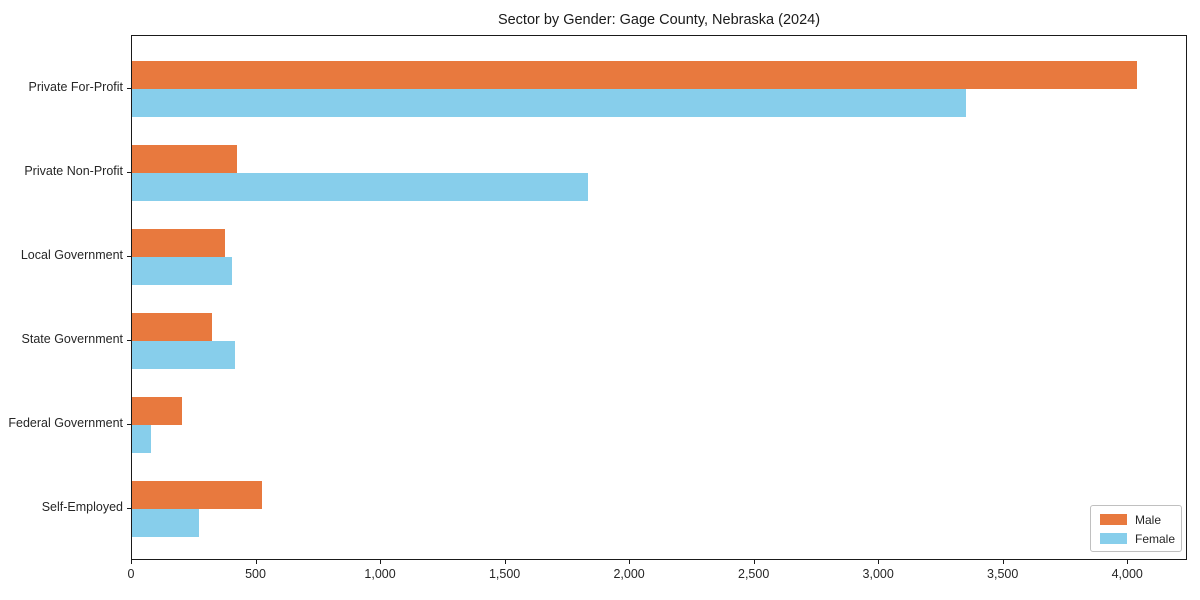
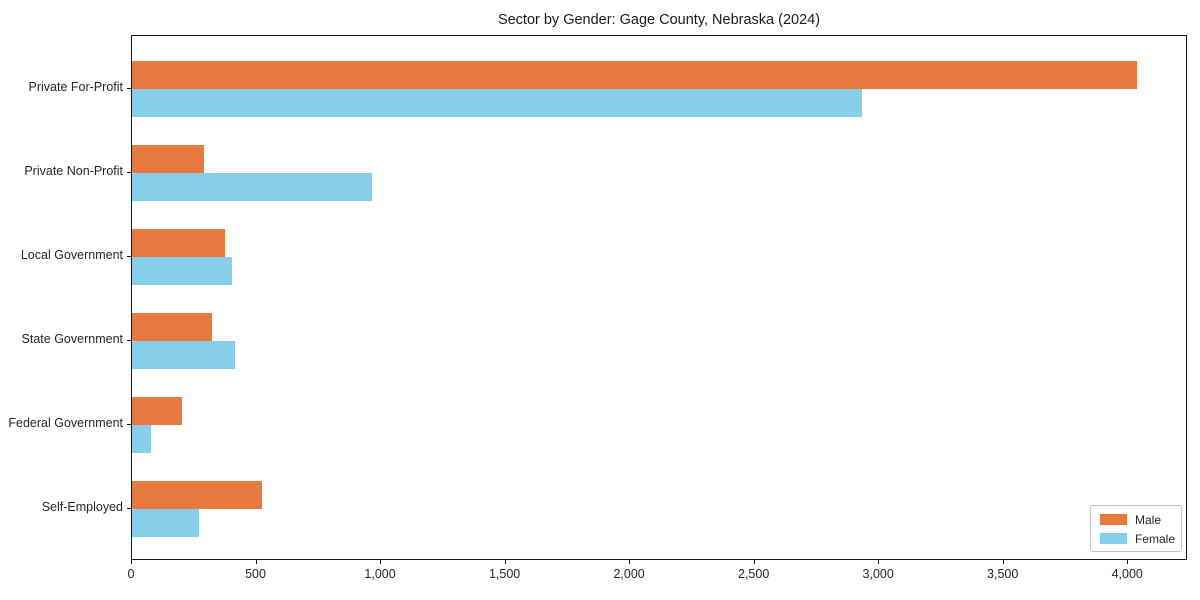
Female/Private For-Profit: 3350 -> 2930
Male/Private Non-Profit: 420 -> 290
Female/Private Non-Profit: 1830 -> 960
